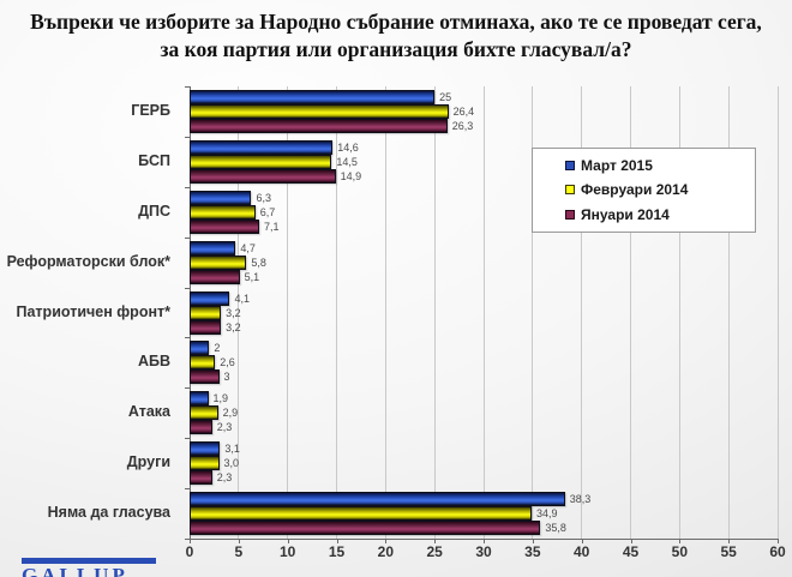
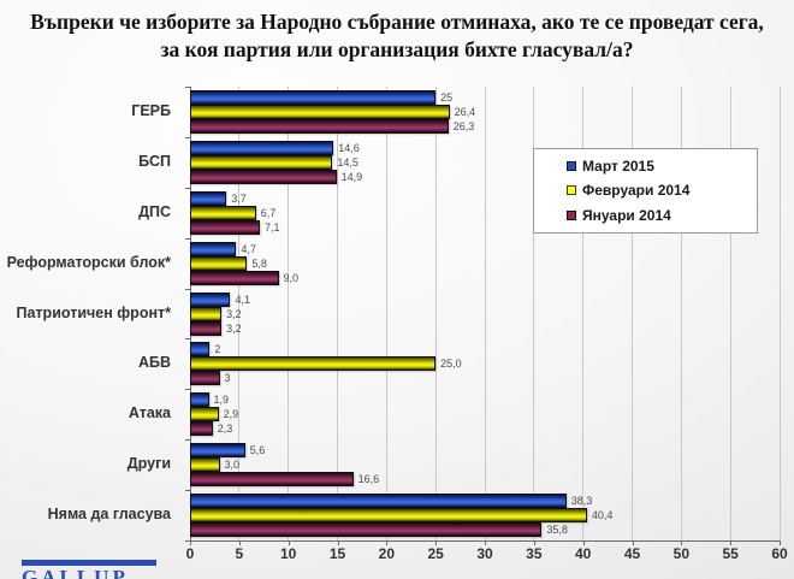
Март 2015/ДПС: 6,3 -> 3,7
Януари 2014/Реформаторски блок*: 5,1 -> 9,0
Февруари 2014/АБВ: 2,6 -> 25,0
Март 2015/Други: 3,1 -> 5,6
Януари 2014/Други: 2,3 -> 16,6
Февруари 2014/Няма да гласува: 34,9 -> 40,4
